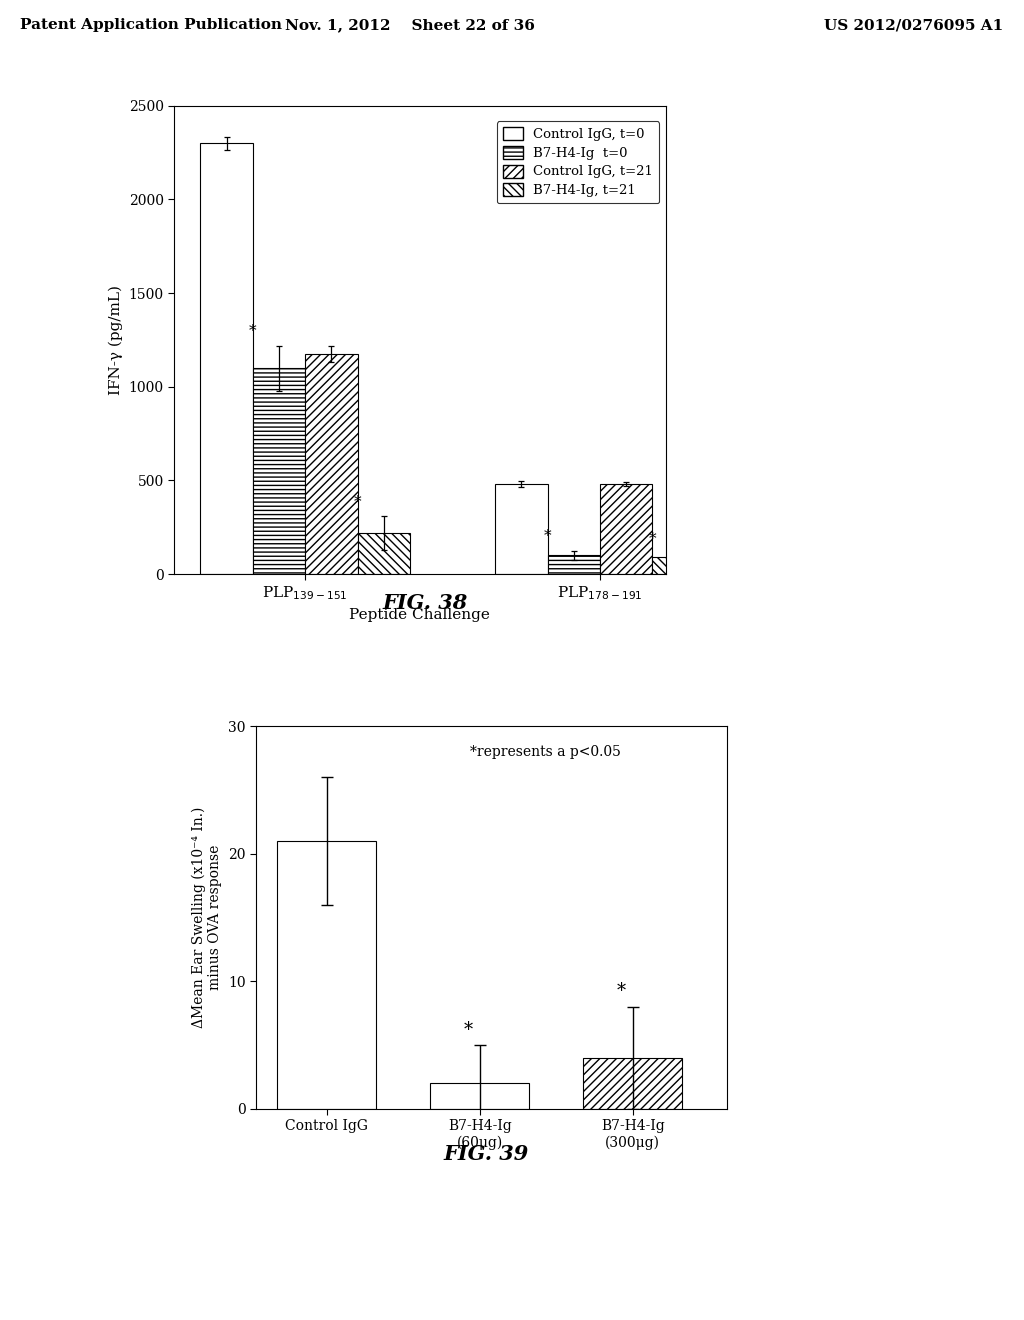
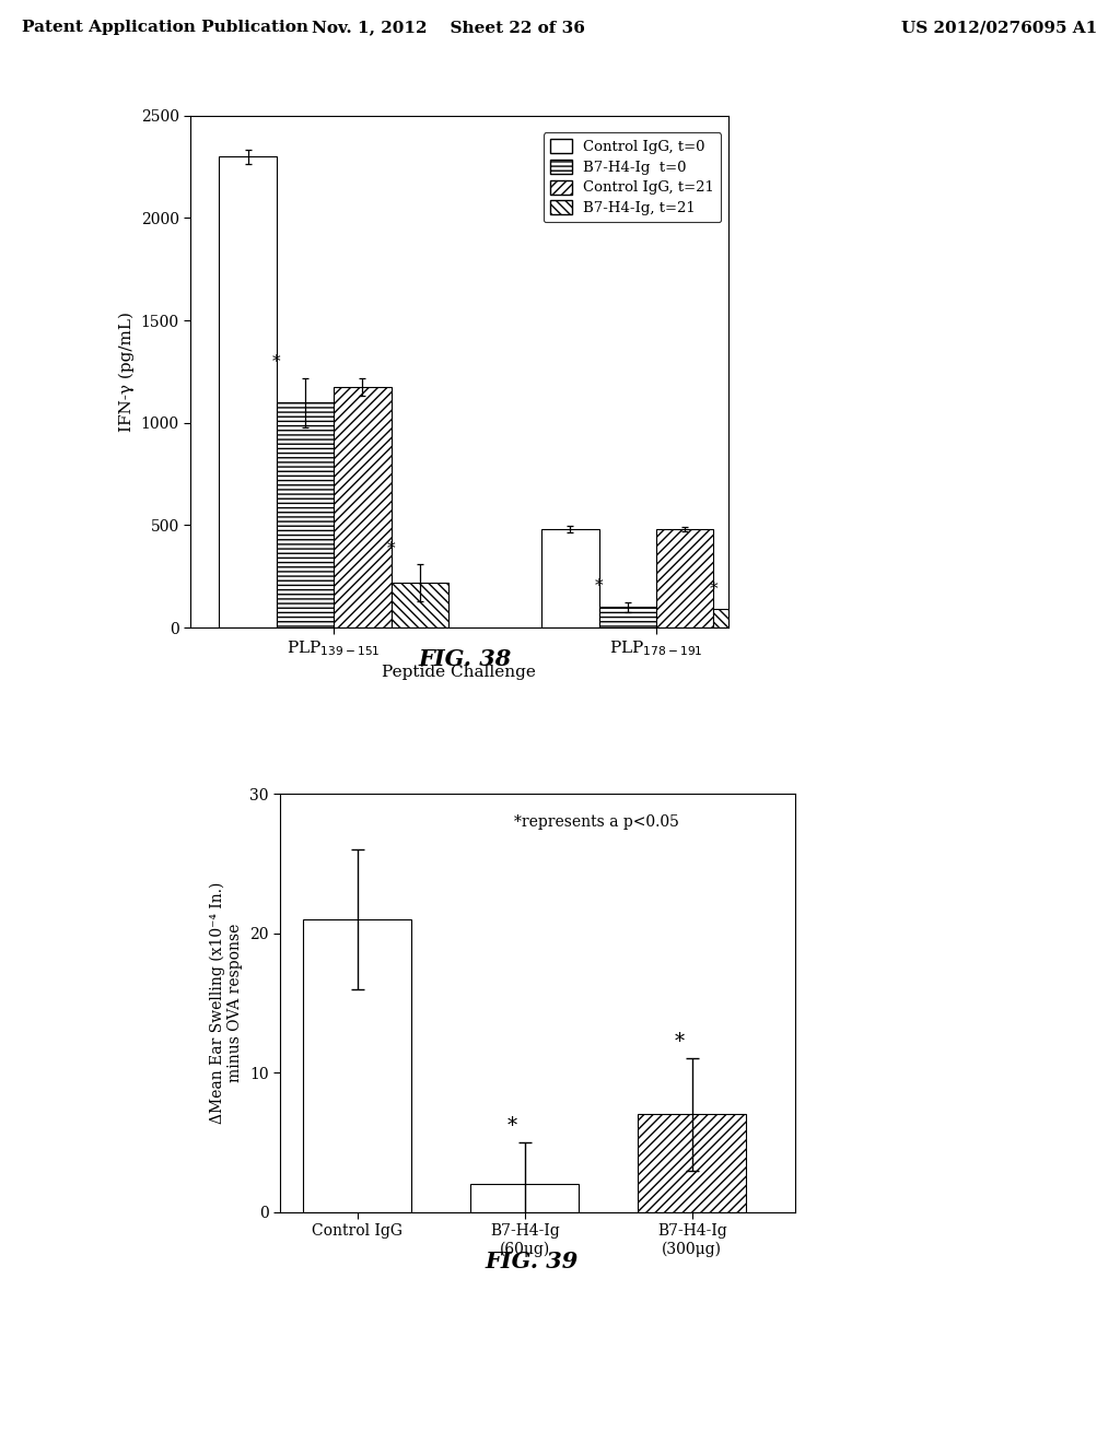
B7-H4-Ig (300μg): 4 -> 7
